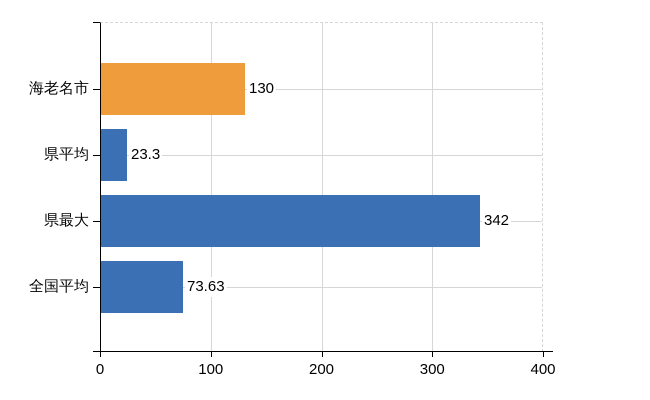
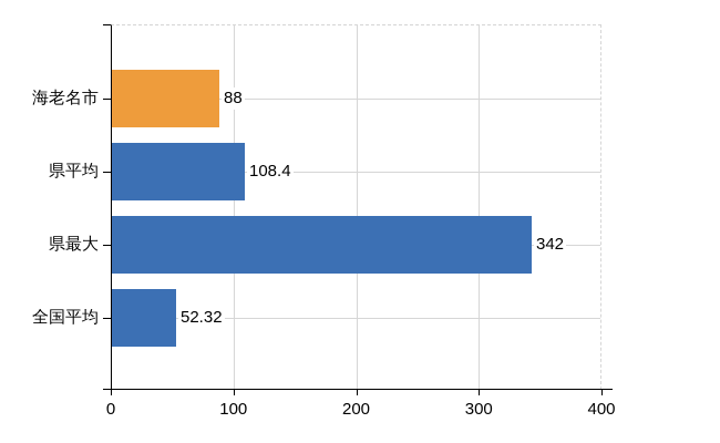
海老名市: 130 -> 88
県平均: 23.3 -> 108.4
全国平均: 73.63 -> 52.32
